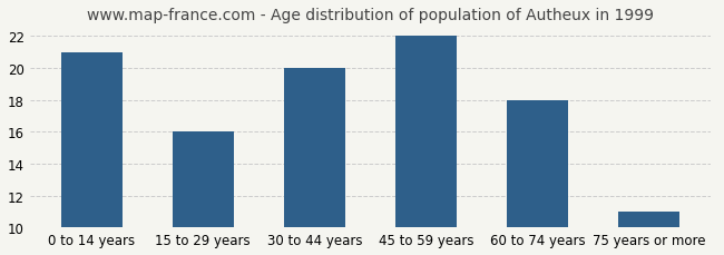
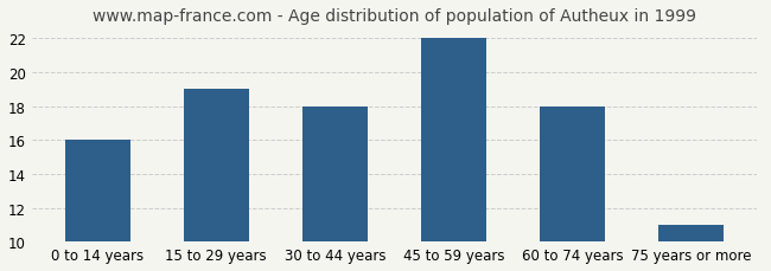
0 to 14 years: 21 -> 16
15 to 29 years: 16 -> 19
30 to 44 years: 20 -> 18
